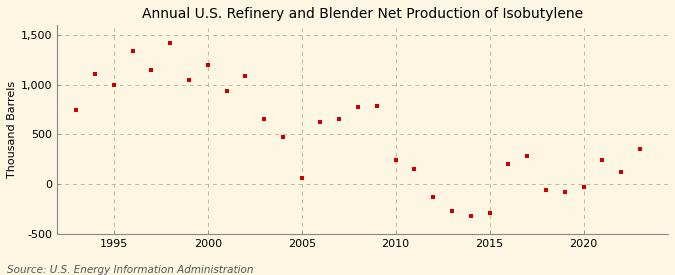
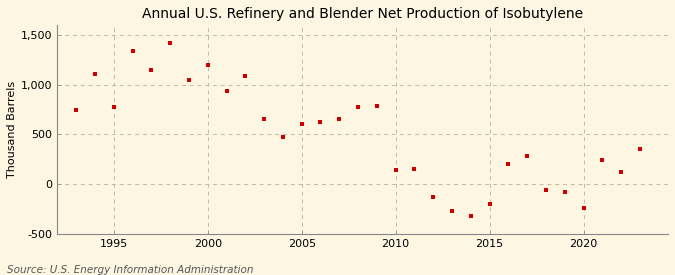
1995: 1,000 -> 780
2005: 60 -> 600
2010: 240 -> 140
2015: -290 -> -200
2020: -30 -> -240
